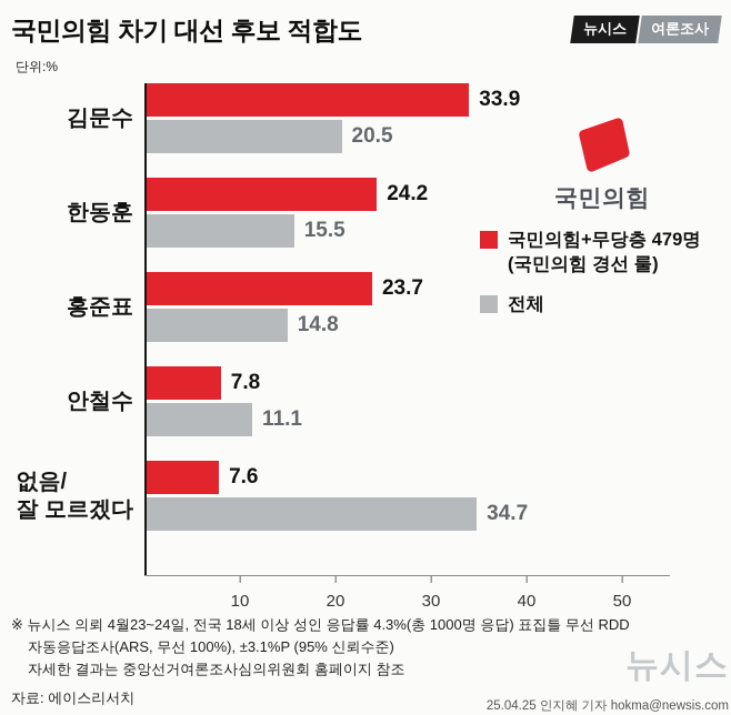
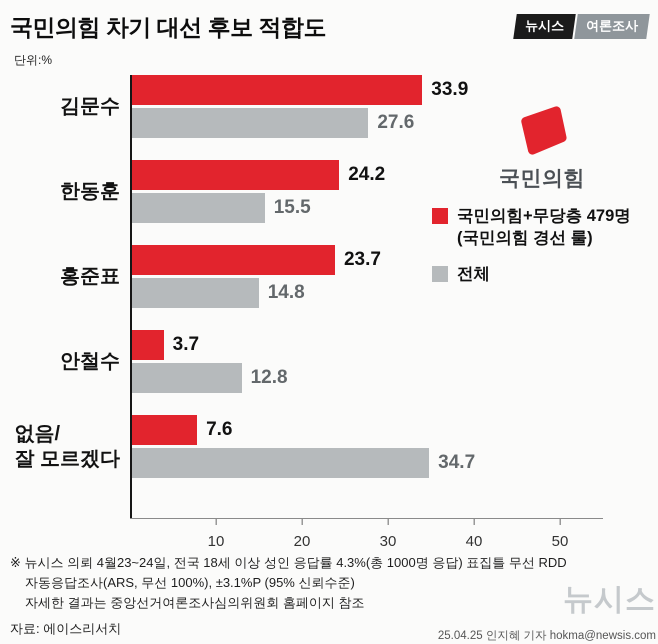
전체/김문수: 20.5 -> 27.6
국민의힘+무당층 479명 (국민의힘 경선 룰)/안철수: 7.8 -> 3.7
전체/안철수: 11.1 -> 12.8
